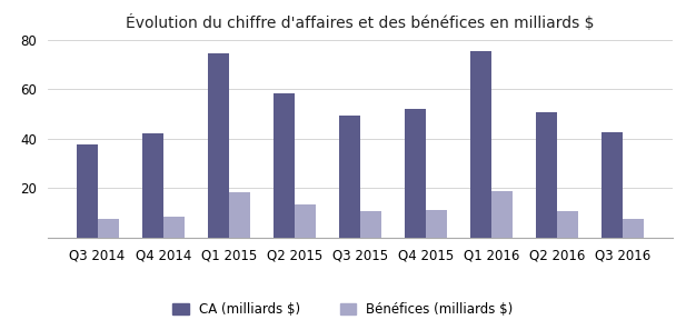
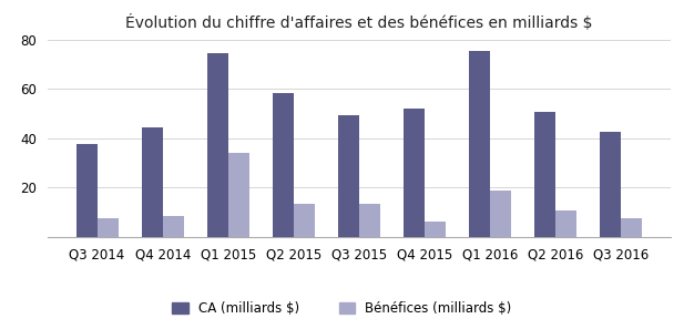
CA (milliards $)/Q4 2014: 42.0 -> 44.5
Bénéfices (milliards $)/Q1 2015: 18.5 -> 34.0
Bénéfices (milliards $)/Q3 2015: 10.5 -> 13.5
Bénéfices (milliards $)/Q4 2015: 11.0 -> 6.0
